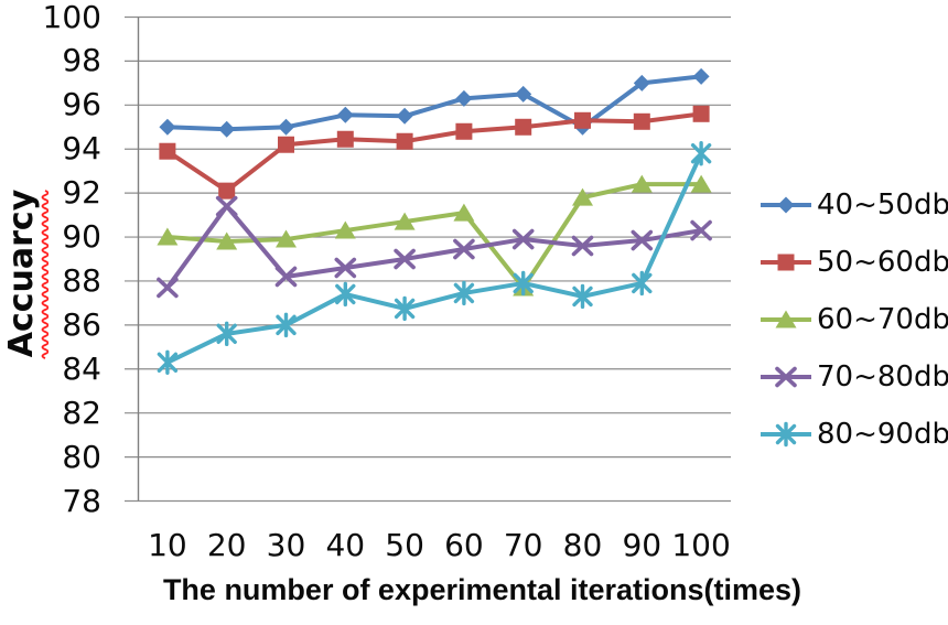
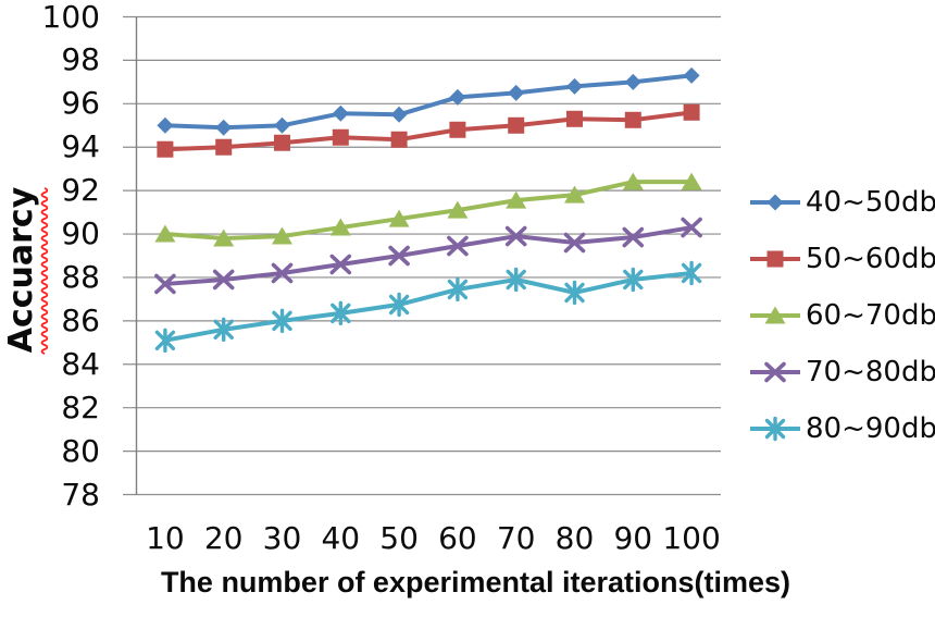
80~90db/10: 84.3 -> 85.1
50~60db/20: 92.1 -> 94.0
70~80db/20: 91.4 -> 87.9
80~90db/40: 87.4 -> 86.3
60~70db/70: 87.7 -> 91.5
40~50db/80: 95.0 -> 96.8
80~90db/100: 93.8 -> 88.2
